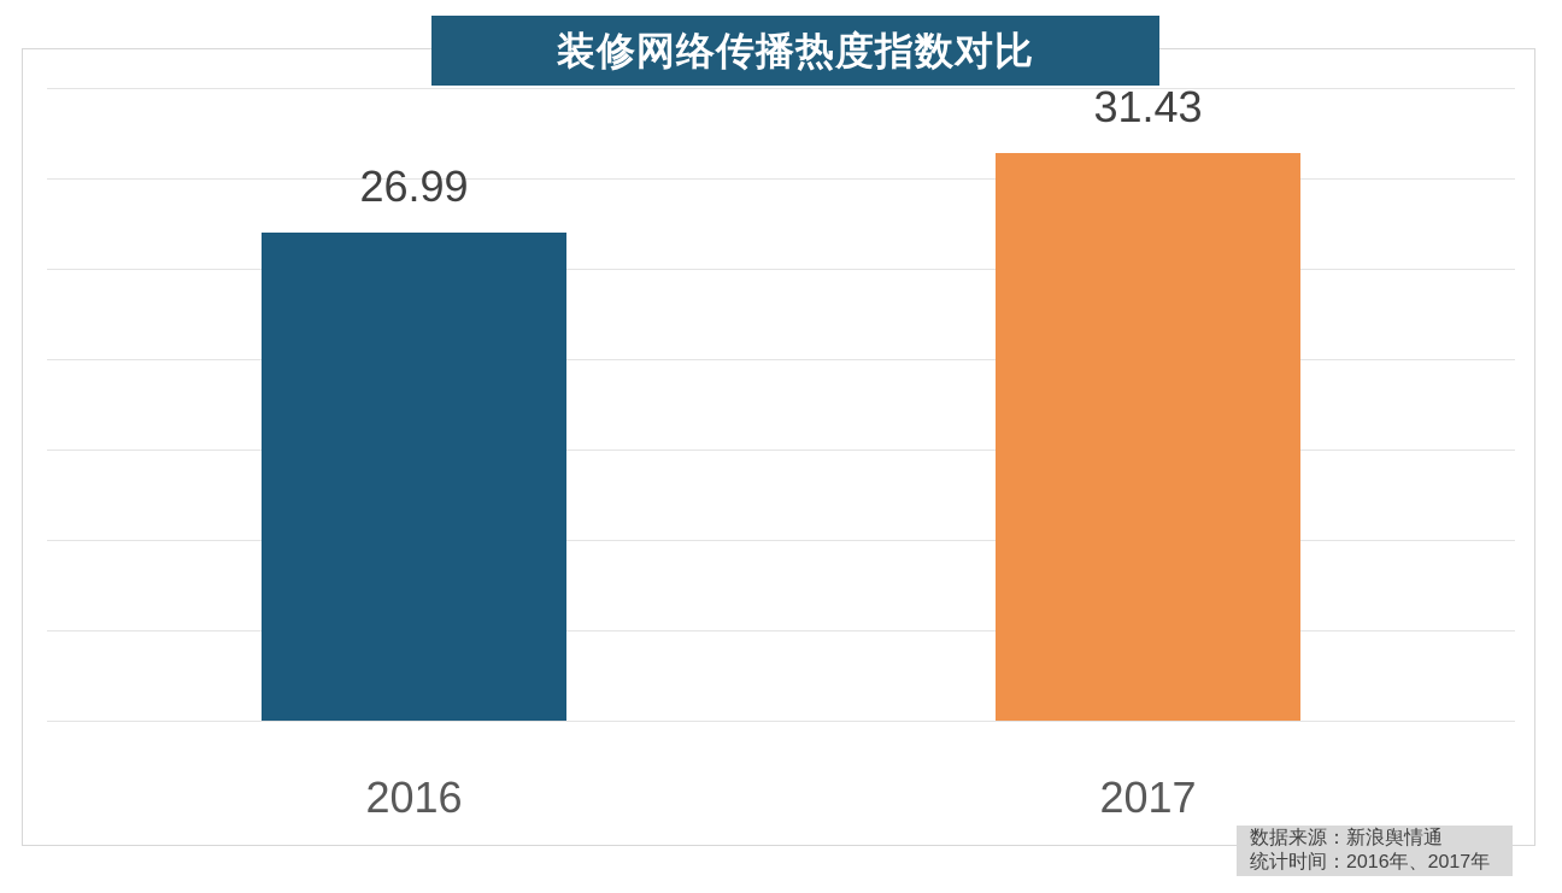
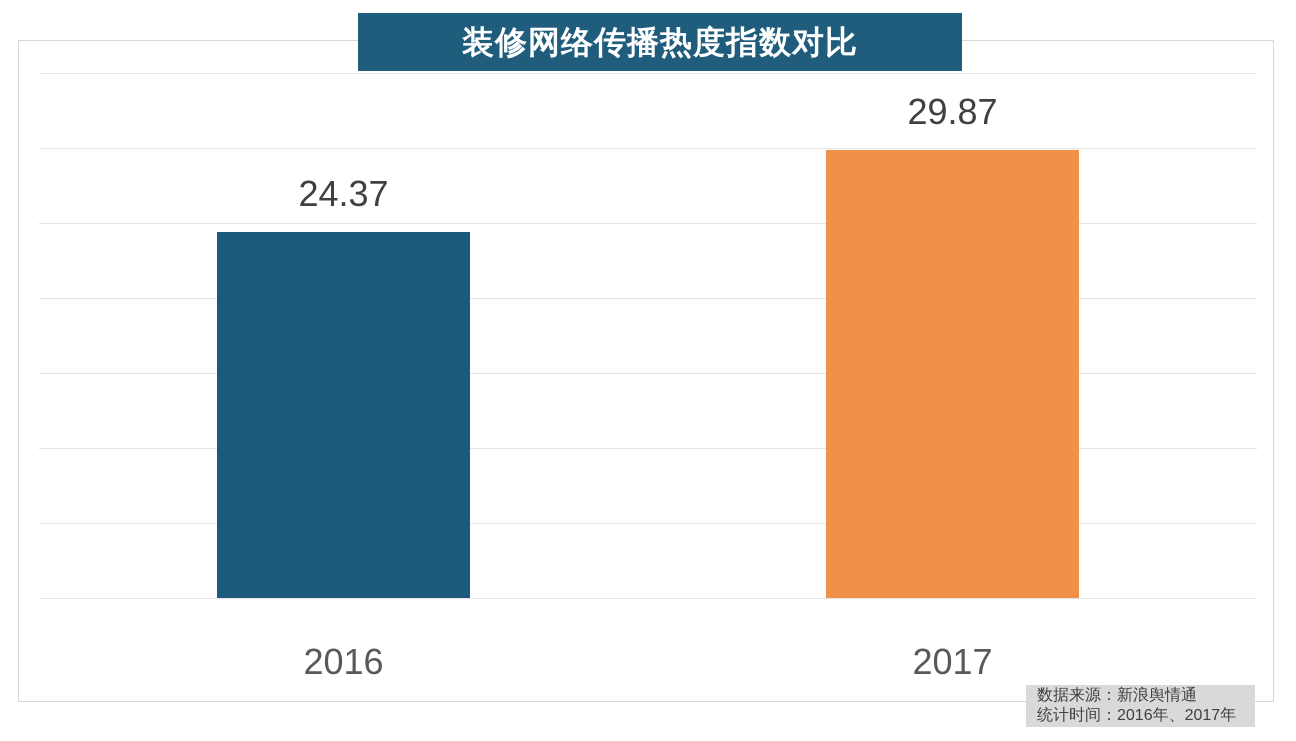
2016: 26.99 -> 24.37
2017: 31.43 -> 29.87
